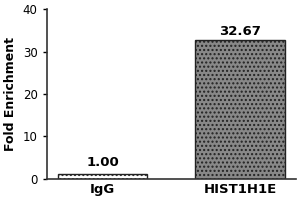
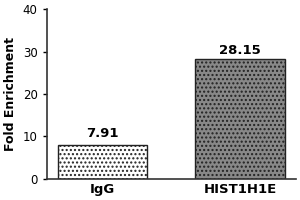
IgG: 1.00 -> 7.91
HIST1H1E: 32.67 -> 28.15
